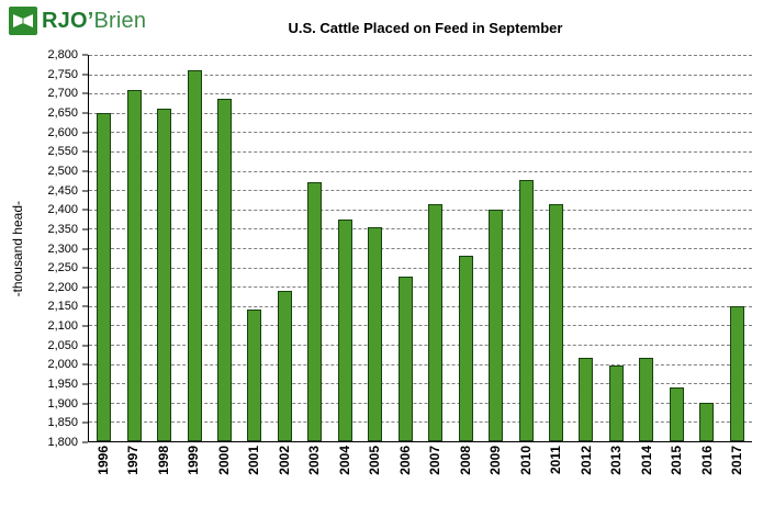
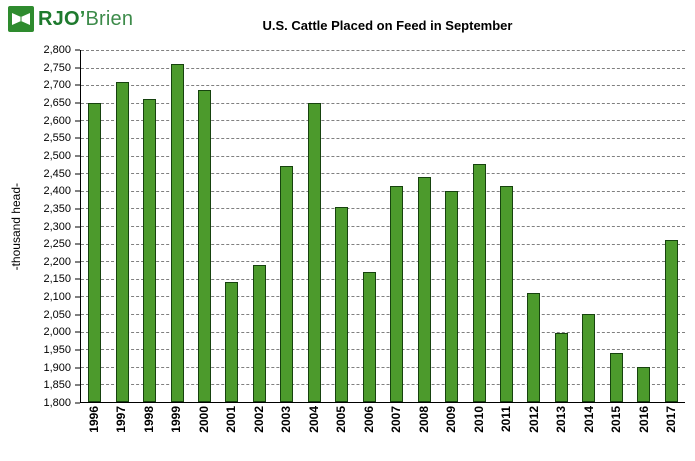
2004: 2380 -> 2650
2006: 2220 -> 2170
2008: 2280 -> 2440
2012: 2020 -> 2110
2014: 2020 -> 2050
2017: 2150 -> 2260
